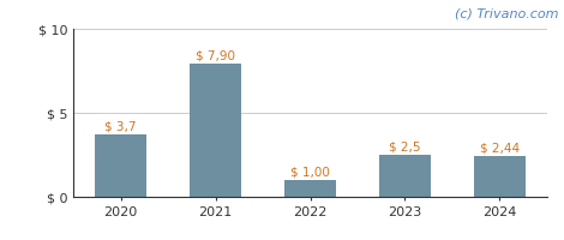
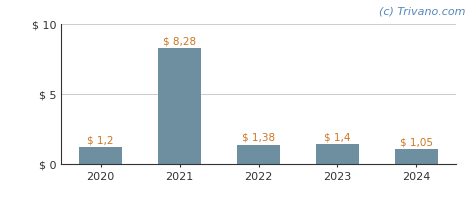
2020: 3,7 -> 1,2
2021: 7,90 -> 8,28
2022: 1,00 -> 1,38
2023: 2,5 -> 1,4
2024: 2,44 -> 1,05
